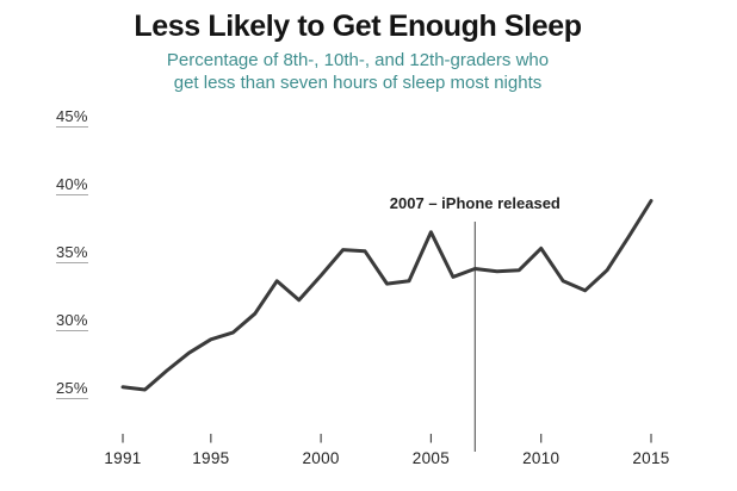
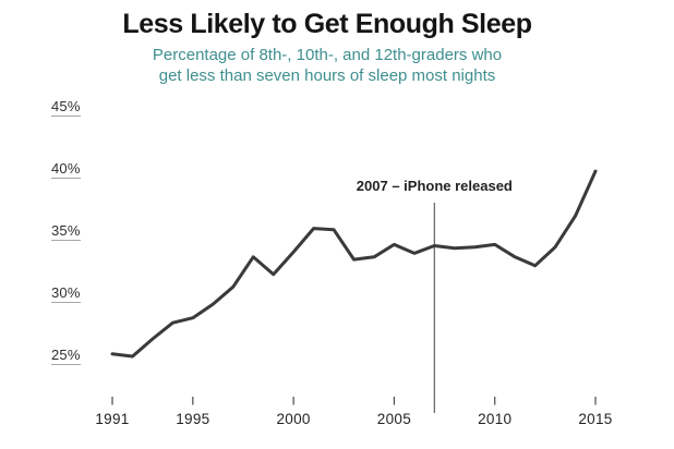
1995: 28.7% -> 28.1%
2005: 36.6% -> 34.0%
2010: 35.4% -> 34.0%
2015: 38.9% -> 39.9%
